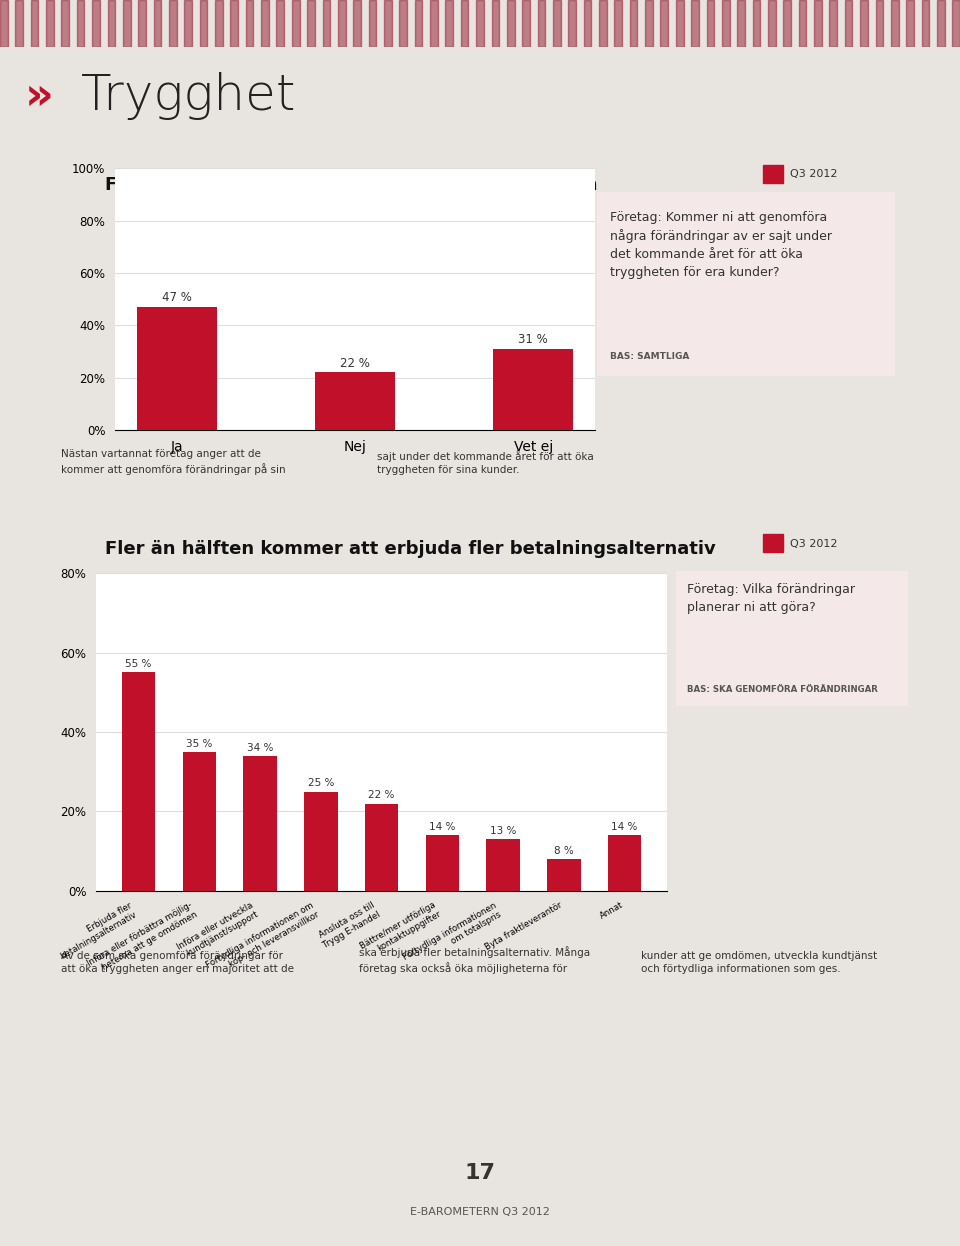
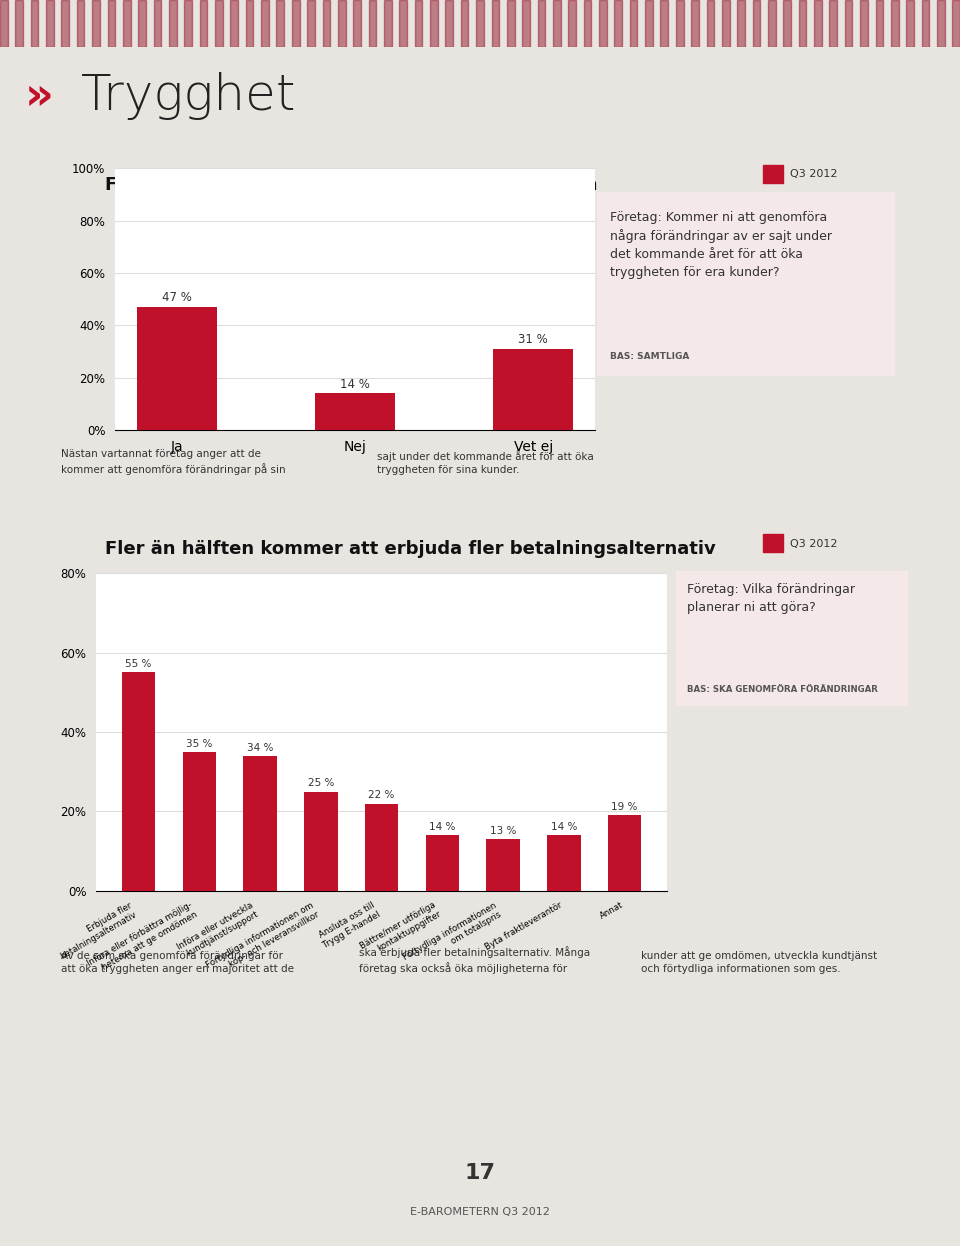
Nej: 22 -> 14
Byta fraktleverantör: 8 -> 14
Annat: 14 -> 19
